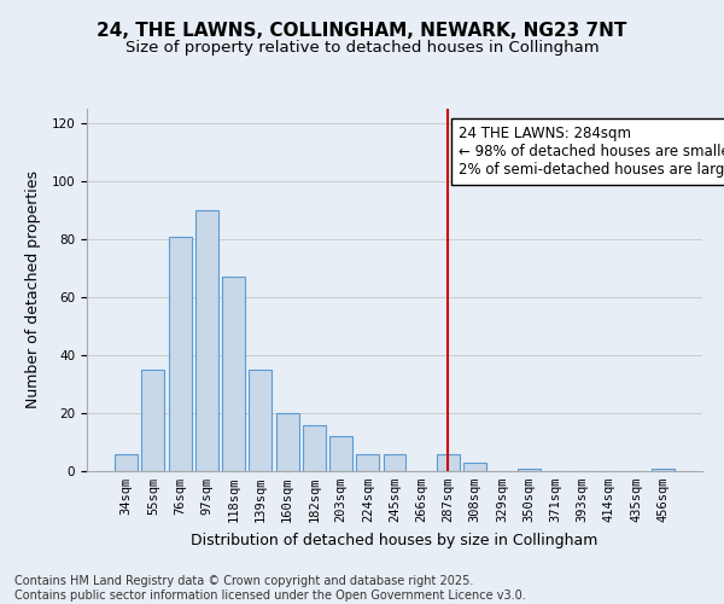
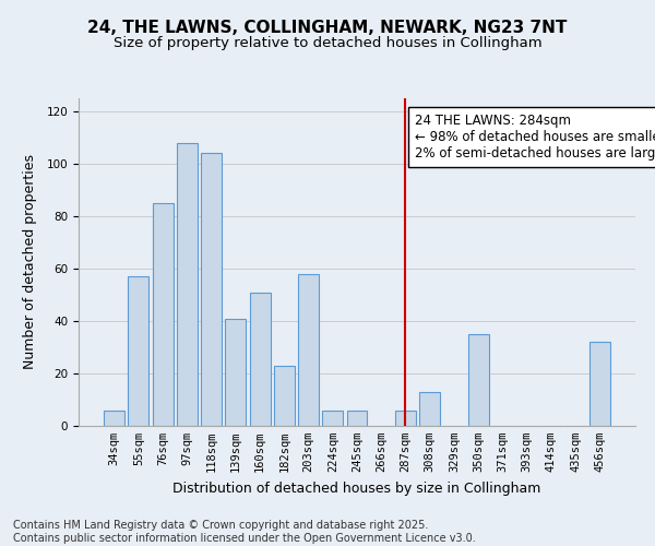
55sqm: 35 -> 57
76sqm: 81 -> 85
97sqm: 90 -> 108
118sqm: 67 -> 104
139sqm: 35 -> 41
160sqm: 20 -> 51
182sqm: 16 -> 23
203sqm: 12 -> 58
308sqm: 3 -> 13
350sqm: 1 -> 35
456sqm: 1 -> 32
